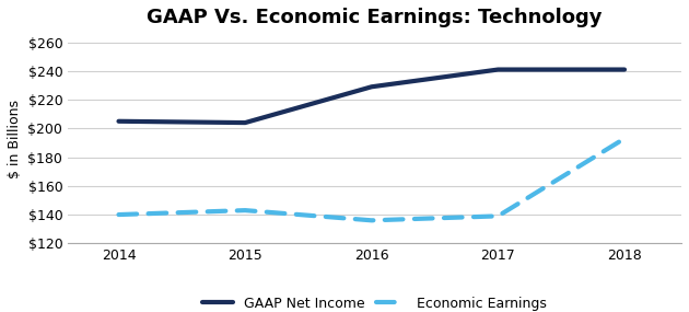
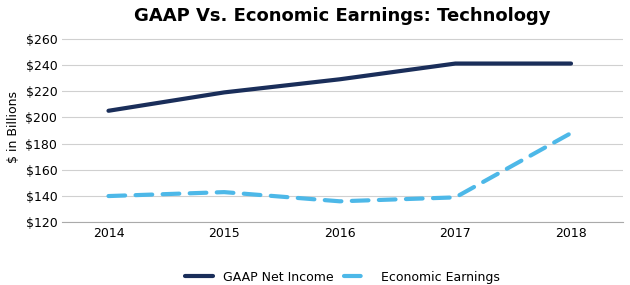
GAAP Net Income/2015: $204 -> $219
Economic Earnings/2018: $193 -> $188
